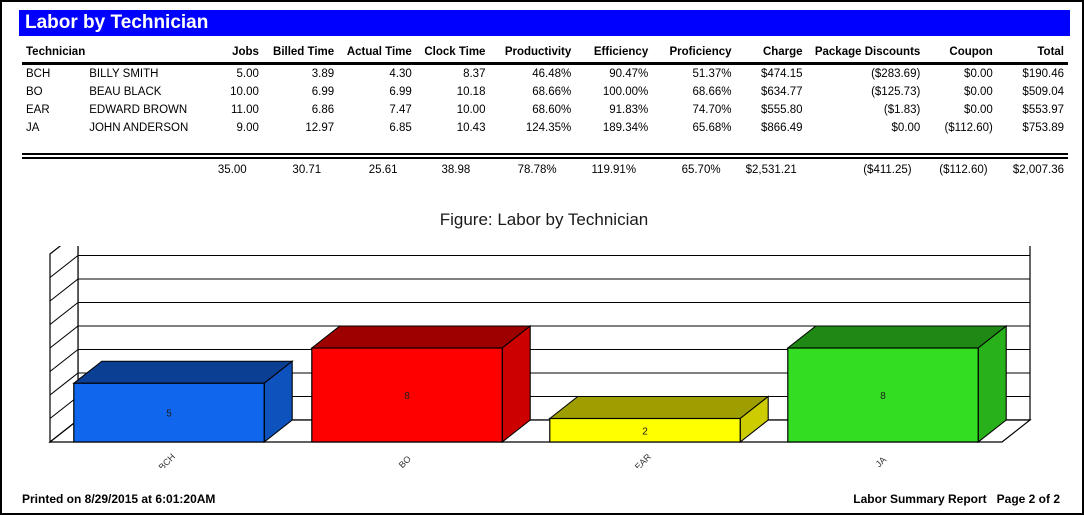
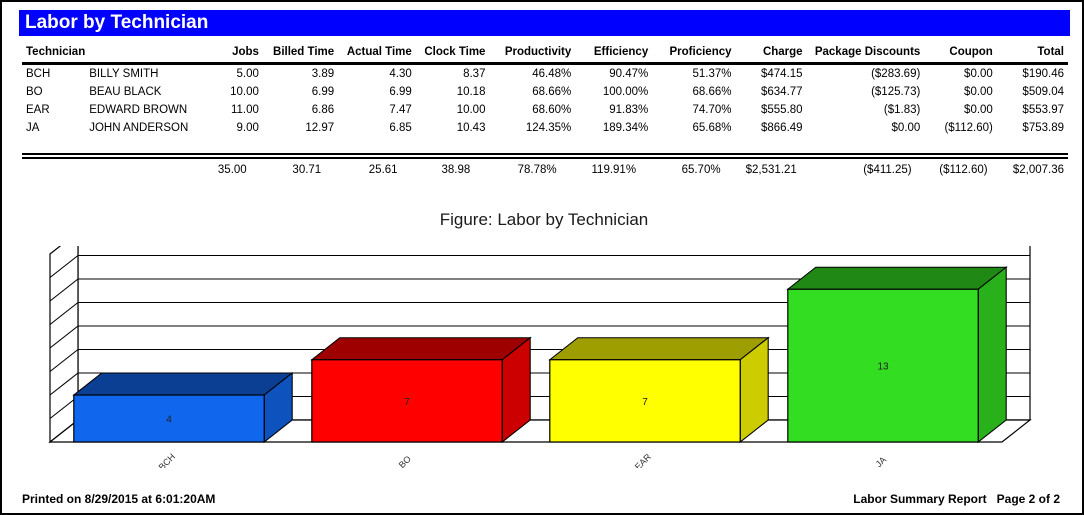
BCH: 5 -> 4
BO: 8 -> 7
EAR: 2 -> 7
JA: 8 -> 13
